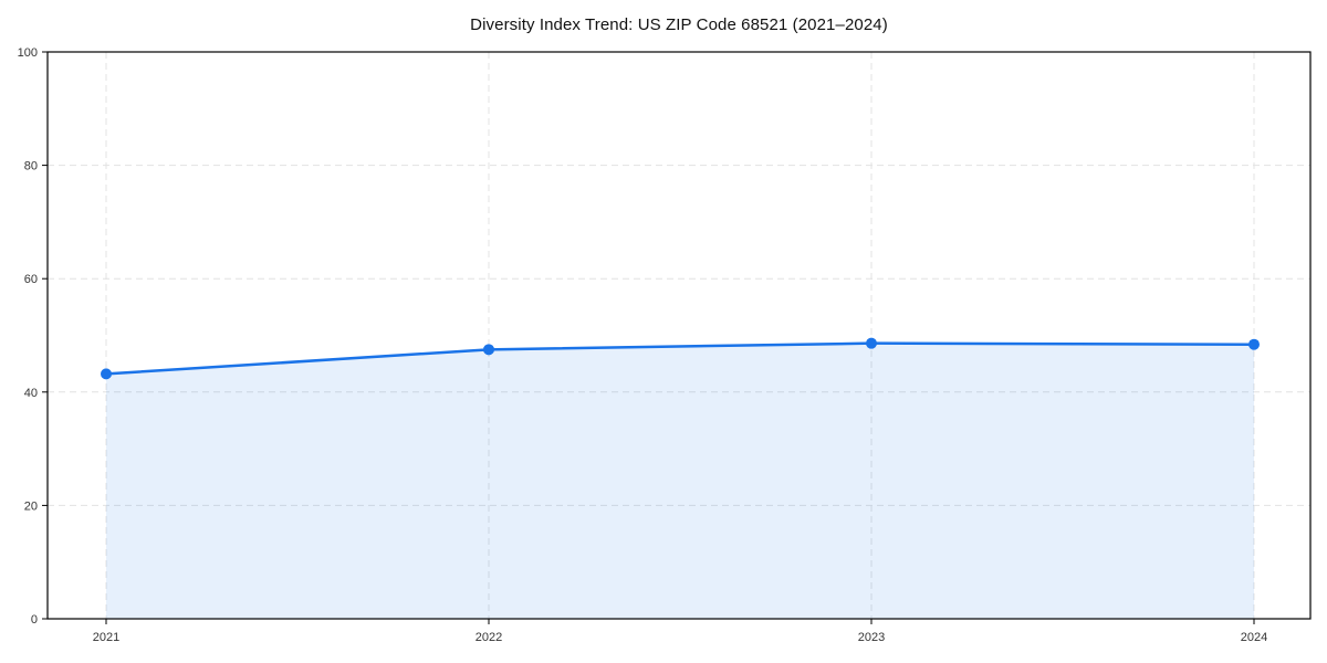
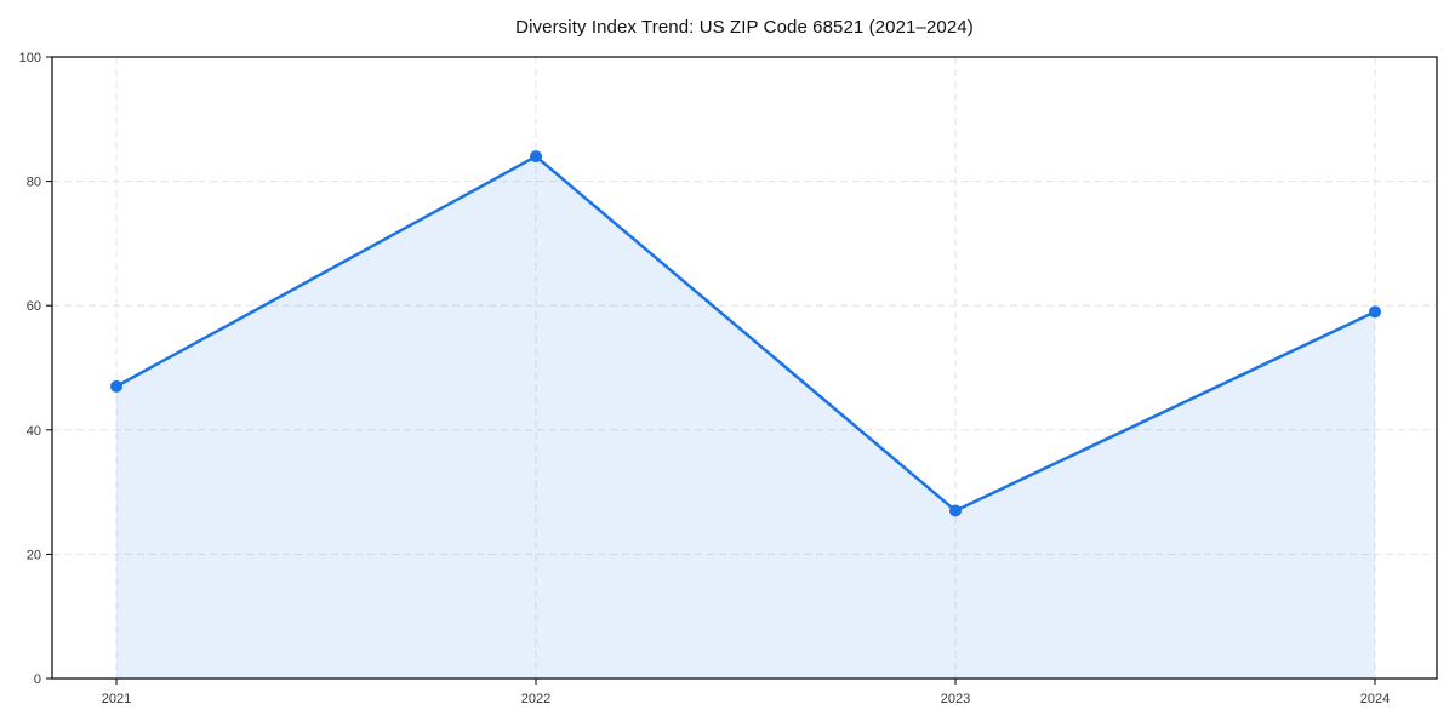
2021: 43 -> 47
2022: 48 -> 84
2023: 49 -> 27
2024: 48 -> 59
